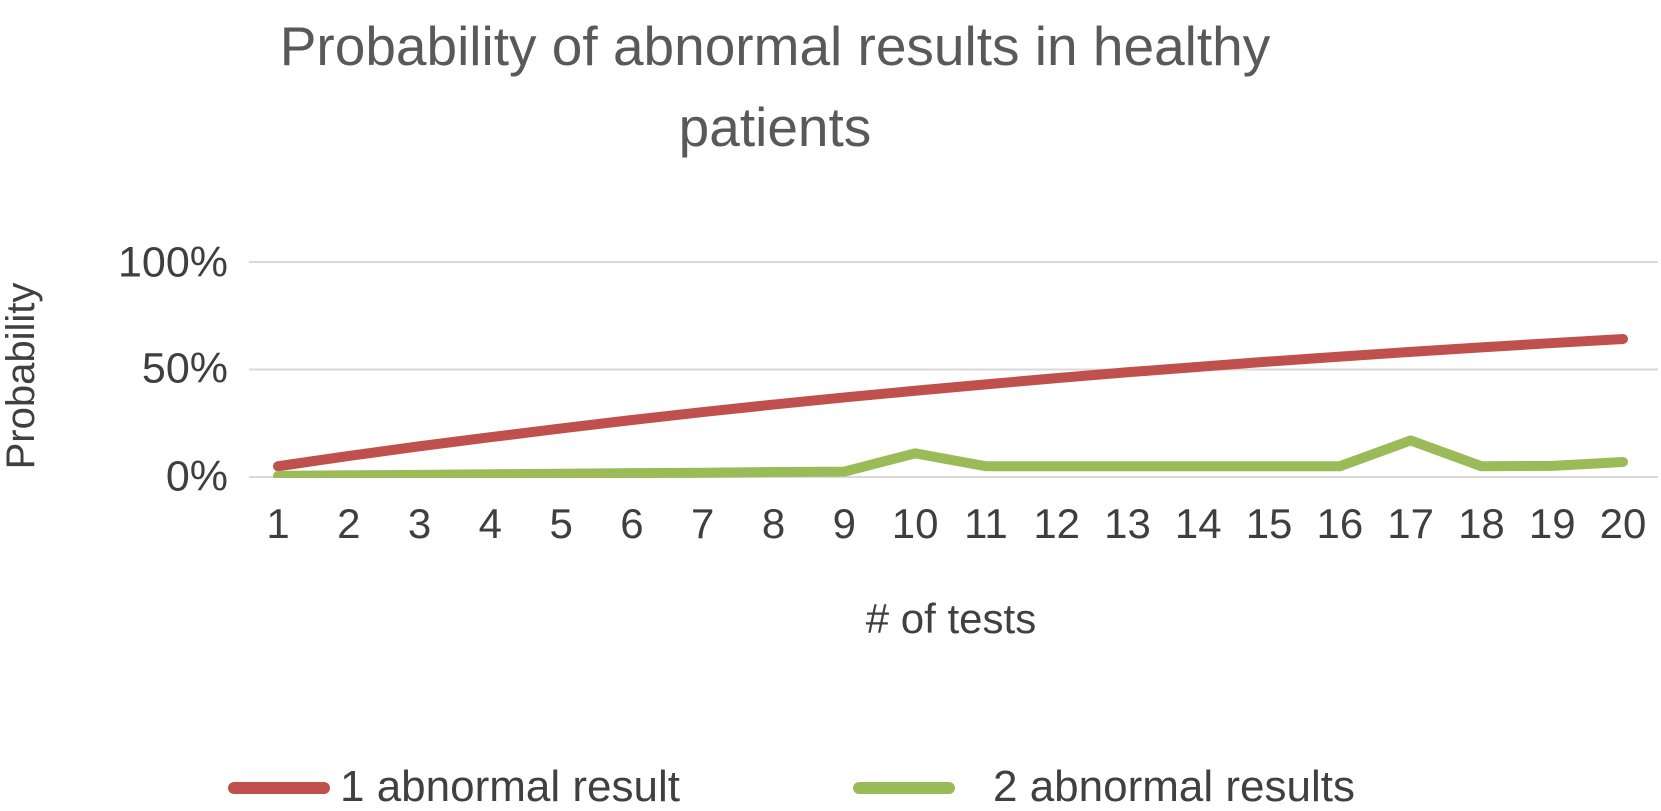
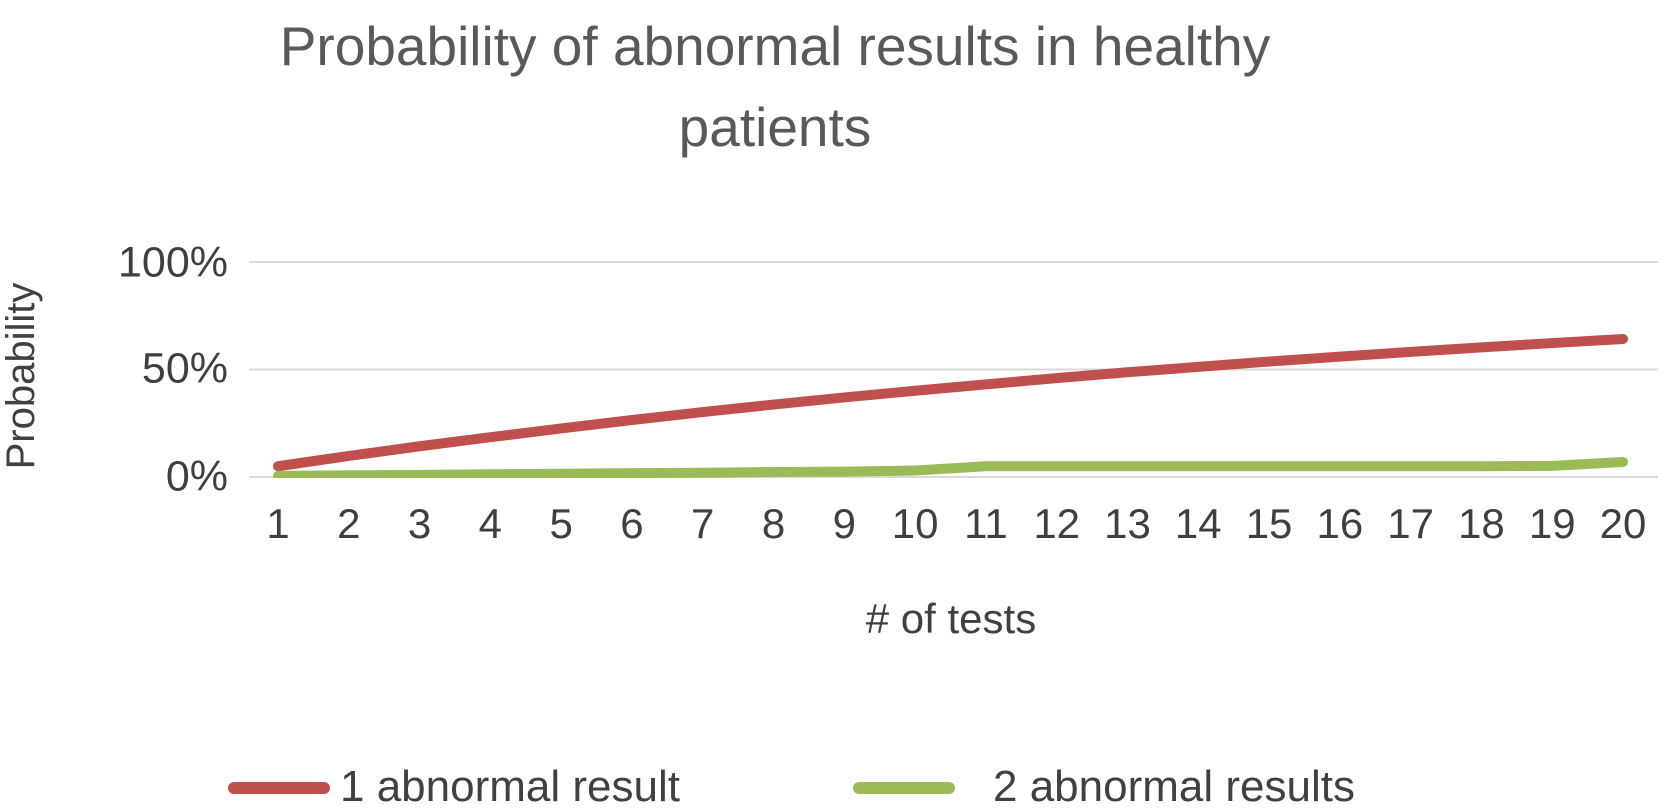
2 abnormal results/10: 11% -> 3%
2 abnormal results/17: 17% -> 5%
